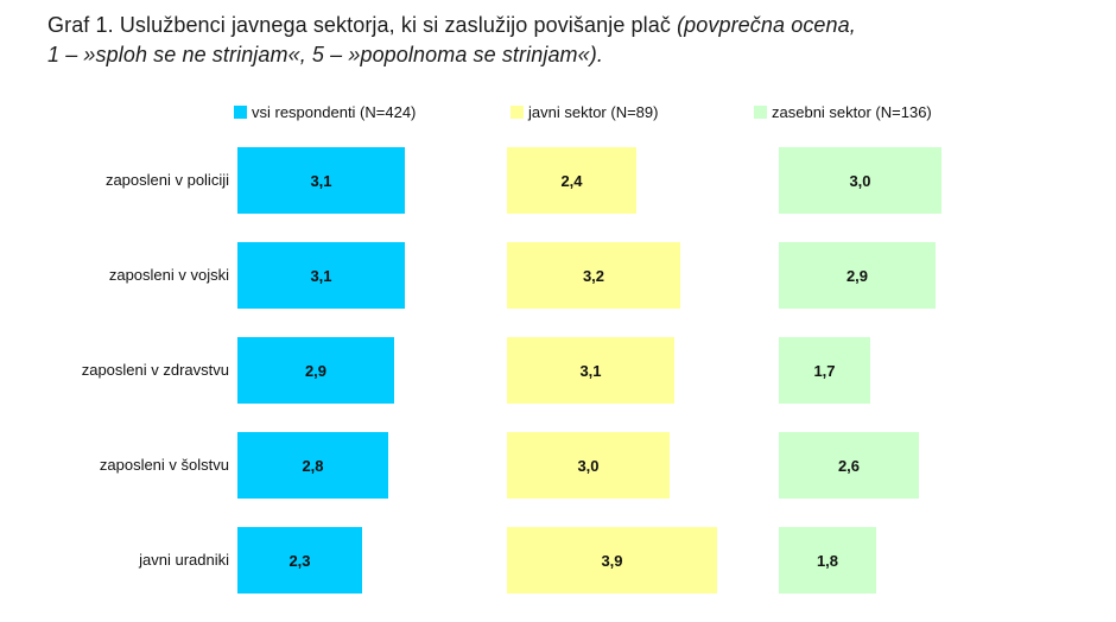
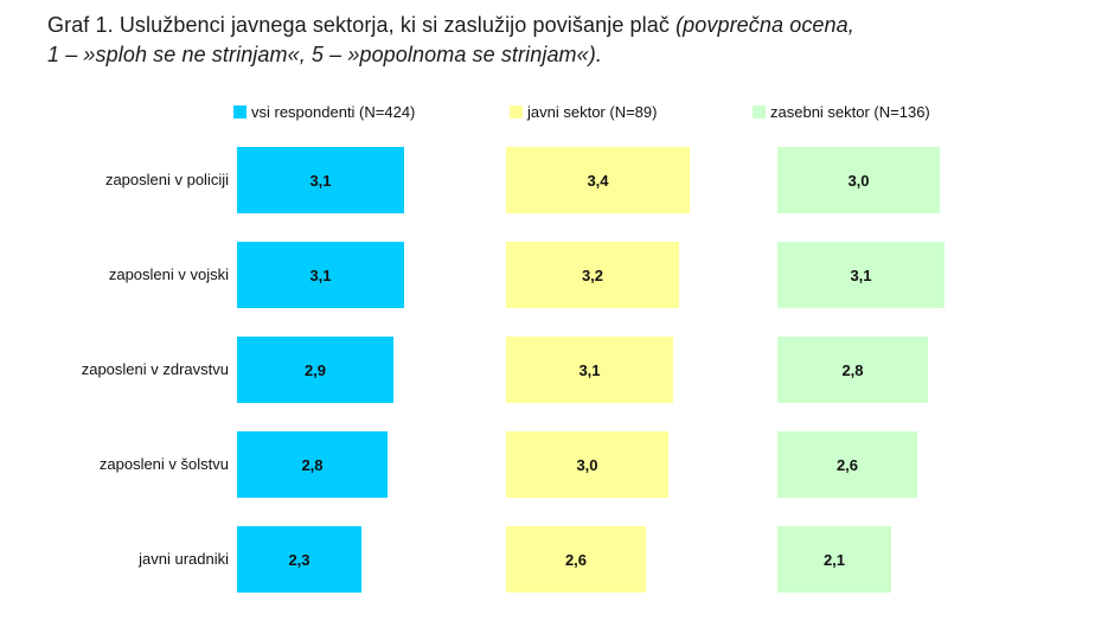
javni sektor (N=89)/zaposleni v policiji: 2,4 -> 3,4
zasebni sektor (N=136)/zaposleni v vojski: 2,9 -> 3,1
zasebni sektor (N=136)/zaposleni v zdravstvu: 1,7 -> 2,8
javni sektor (N=89)/javni uradniki: 3,9 -> 2,6
zasebni sektor (N=136)/javni uradniki: 1,8 -> 2,1
